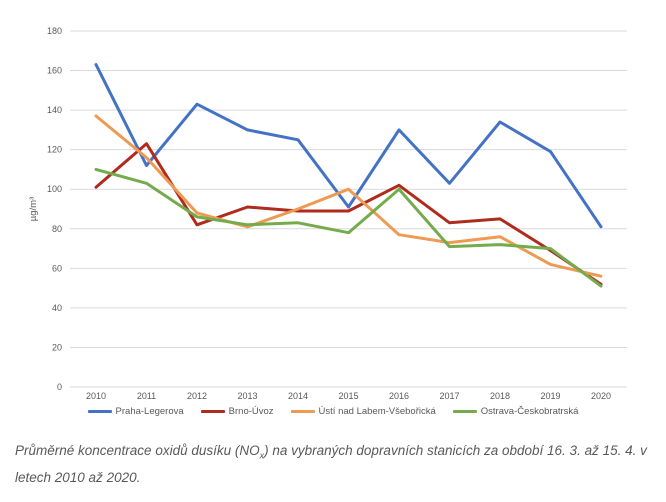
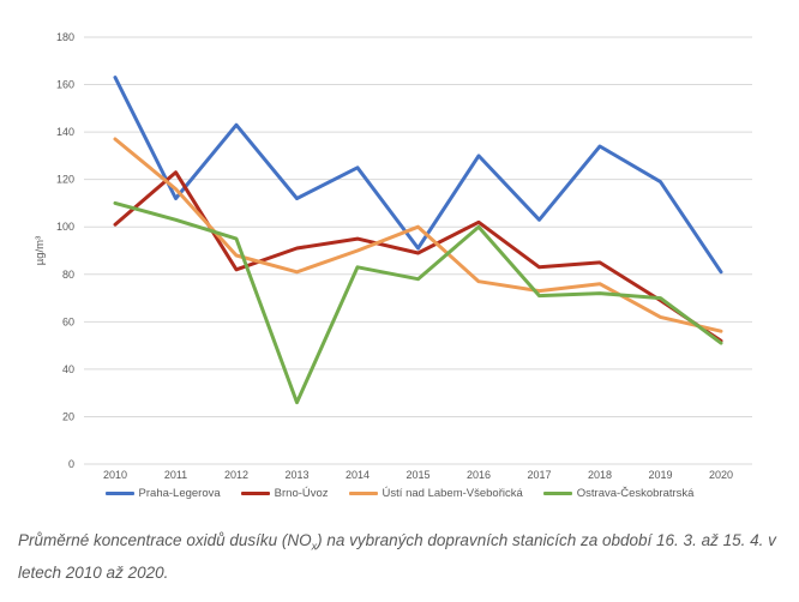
Ostrava-Českobratrská/2012: 86 -> 95
Praha-Legerova/2013: 130 -> 112
Ostrava-Českobratrská/2013: 82 -> 26
Brno-Úvoz/2014: 89 -> 95
